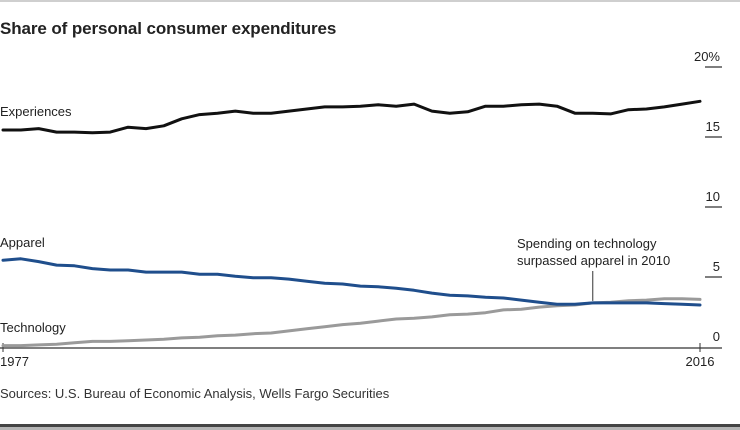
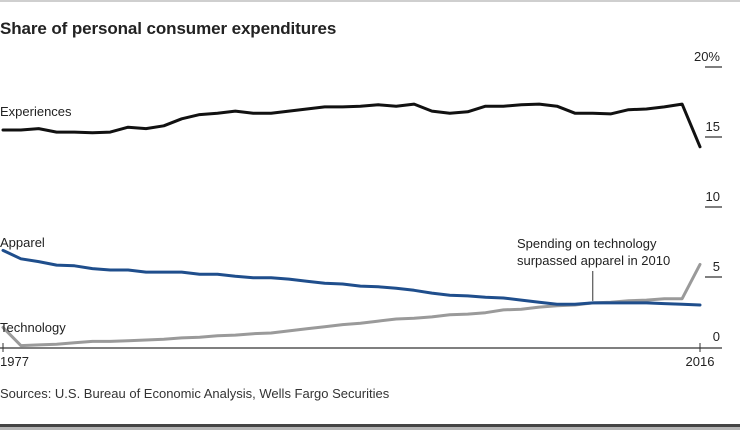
Apparel/1977: 6.2% -> 6.9%
Technology/1977: 0.1% -> 1.4%
Experiences/2016: 17.6% -> 14.3%
Technology/2016: 3.4% -> 5.9%
